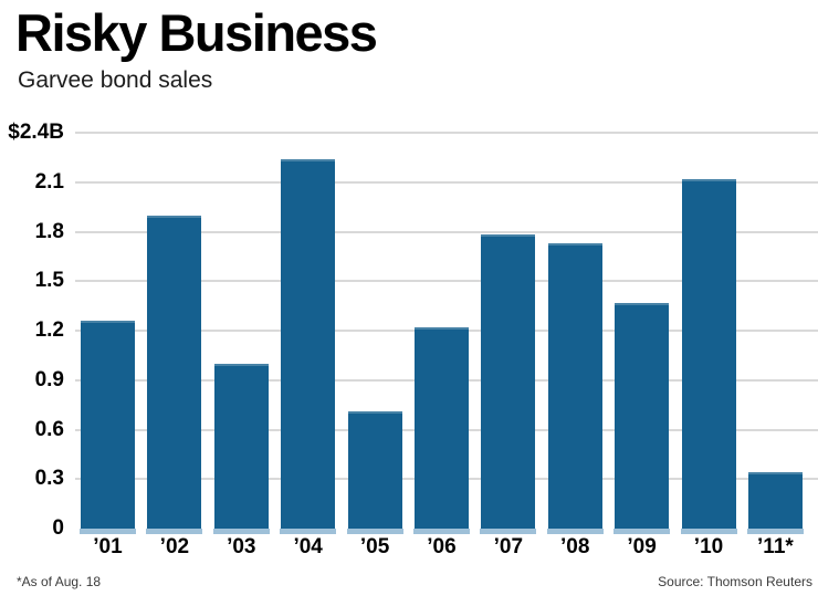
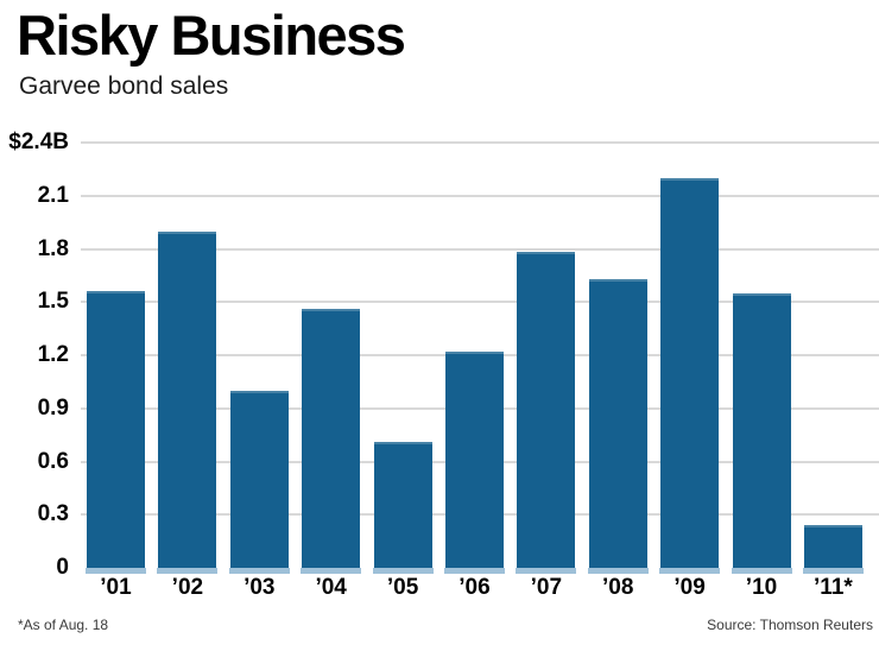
’01: $1.26B -> $1.56B
’04: $2.24B -> $1.46B
’08: $1.73B -> $1.63B
’09: $1.37B -> $2.20B
’10: $2.12B -> $1.55B
’11*: $0.34B -> $0.24B
